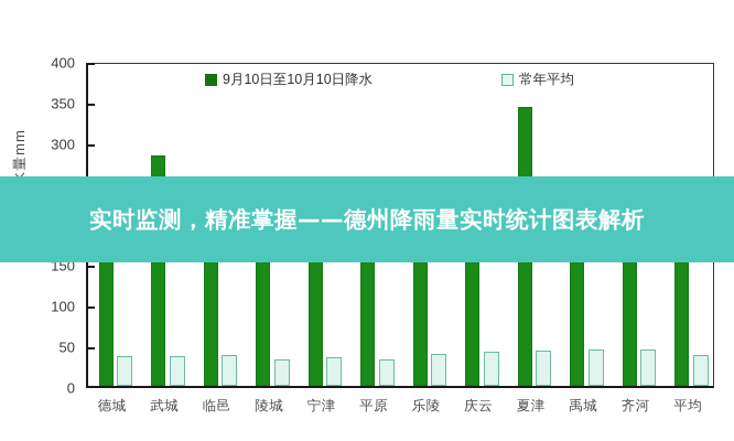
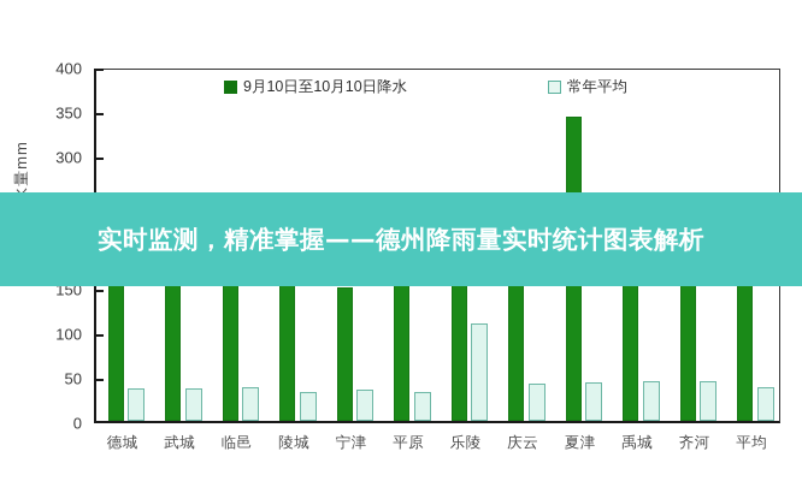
9月10日至10月10日降水/武城: 280 -> 190
9月10日至10月10日降水/宁津: 200 -> 150
常年平均/乐陵: 40 -> 110
